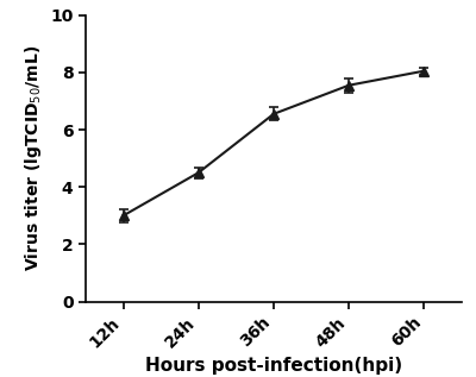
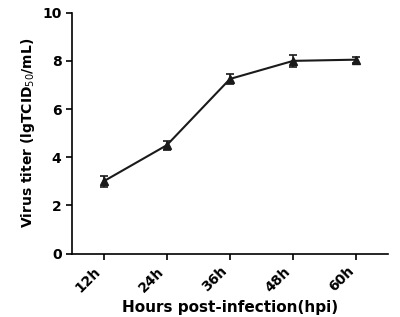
36h: 6.55 -> 7.25
48h: 7.55 -> 8.00
